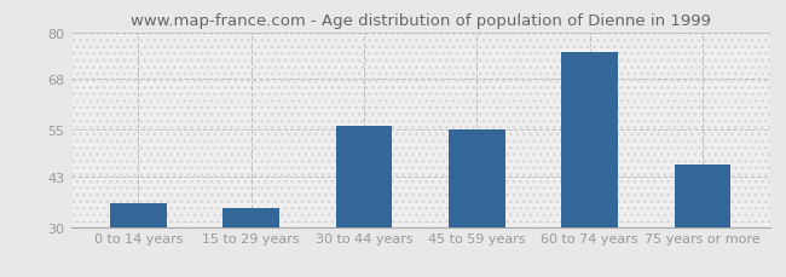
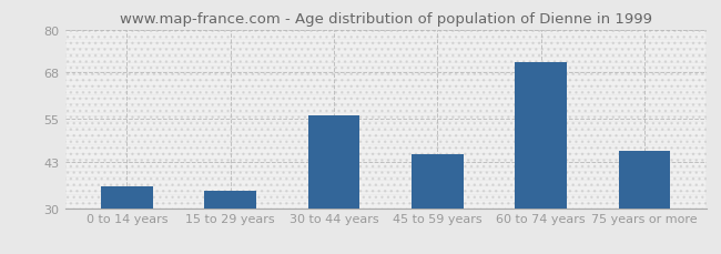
45 to 59 years: 55 -> 45
60 to 74 years: 75 -> 71
